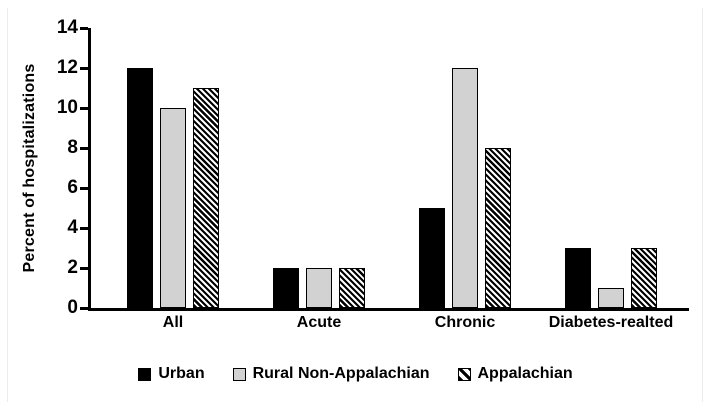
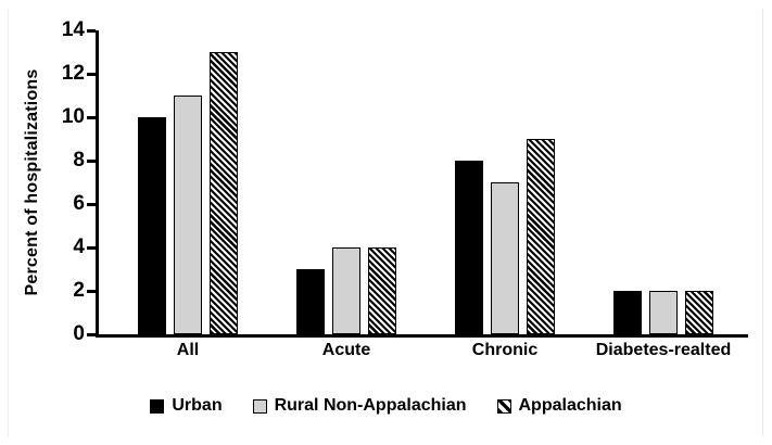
Urban/All: 12 -> 10
Rural Non-Appalachian/All: 10 -> 11
Appalachian/All: 11 -> 13
Urban/Acute: 2 -> 3
Rural Non-Appalachian/Acute: 2 -> 4
Appalachian/Acute: 2 -> 4
Urban/Chronic: 5 -> 8
Rural Non-Appalachian/Chronic: 12 -> 7
Appalachian/Chronic: 8 -> 9
Urban/Diabetes-realted: 3 -> 2
Rural Non-Appalachian/Diabetes-realted: 1 -> 2
Appalachian/Diabetes-realted: 3 -> 2
